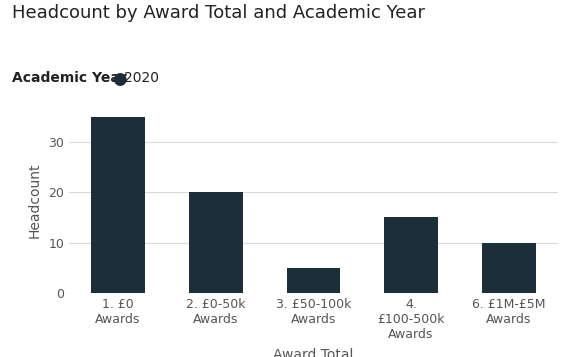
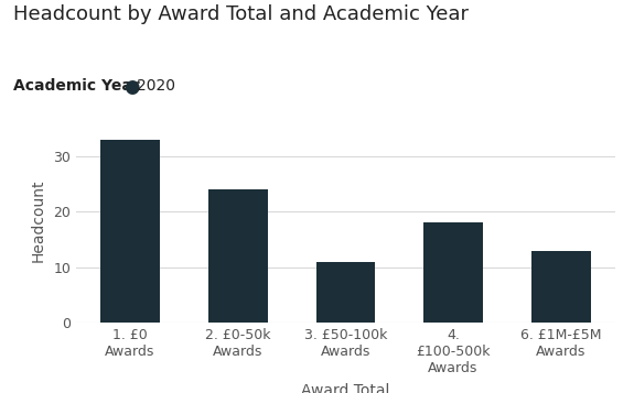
1. £0 Awards: 35 -> 33
2. £0-50k Awards: 20 -> 24
3. £50-100k Awards: 5 -> 11
4. £100-500k Awards: 15 -> 18
6. £1M-£5M Awards: 10 -> 13
